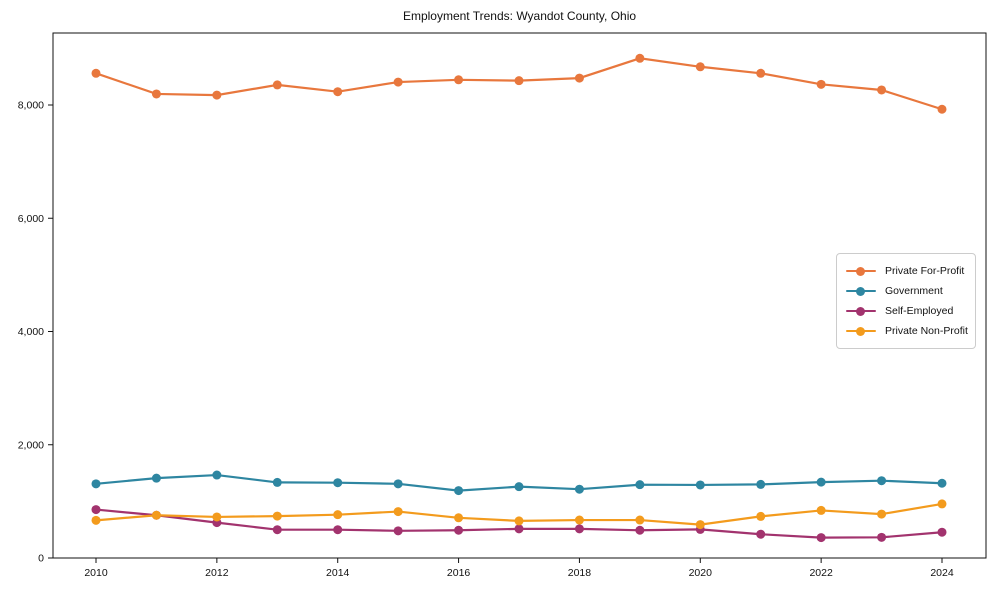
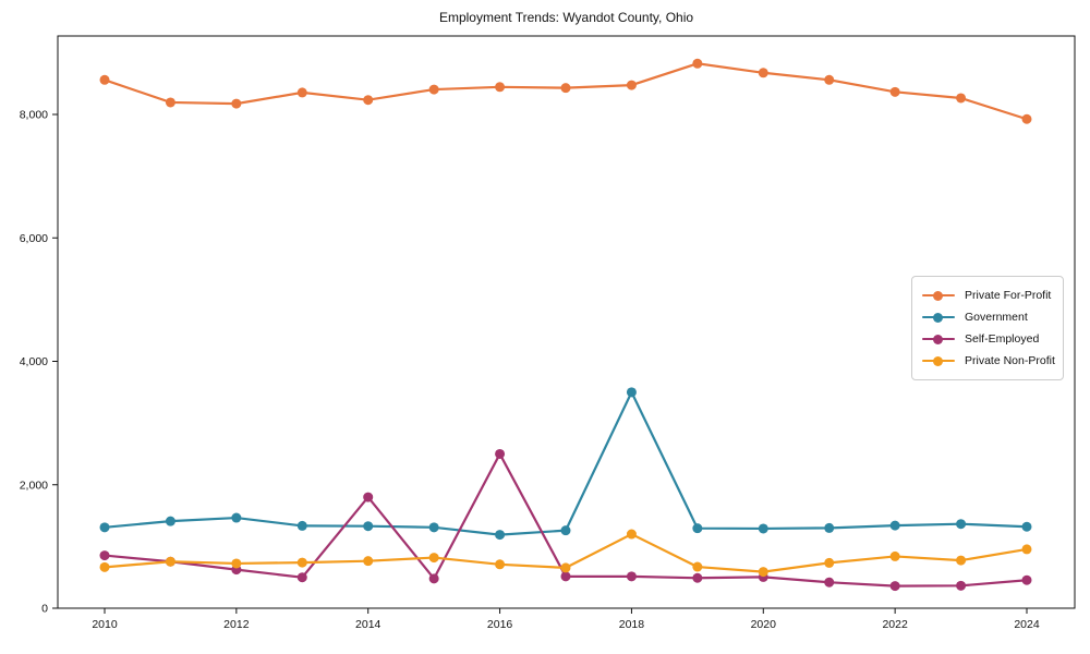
Self-Employed/2014: 500 -> 1800
Self-Employed/2016: 500 -> 2500
Government/2018: 1200 -> 3500
Private Non-Profit/2018: 700 -> 1200
